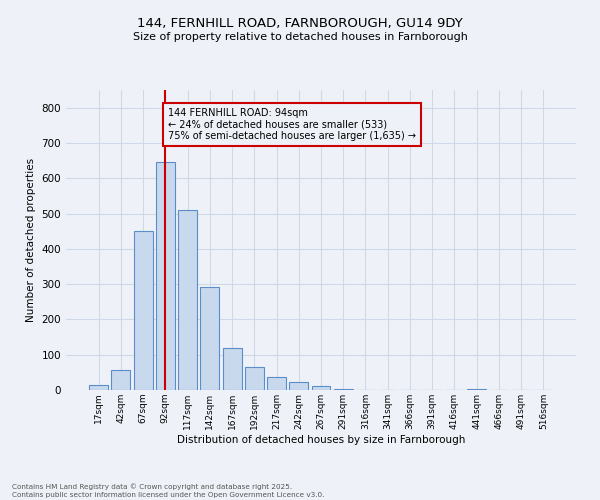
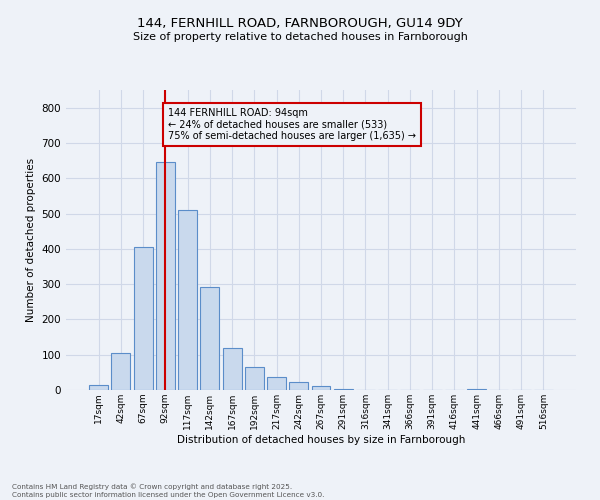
42sqm: 58 -> 105
67sqm: 450 -> 405
